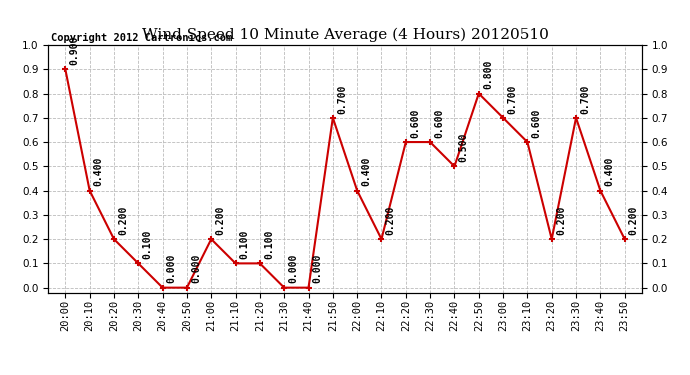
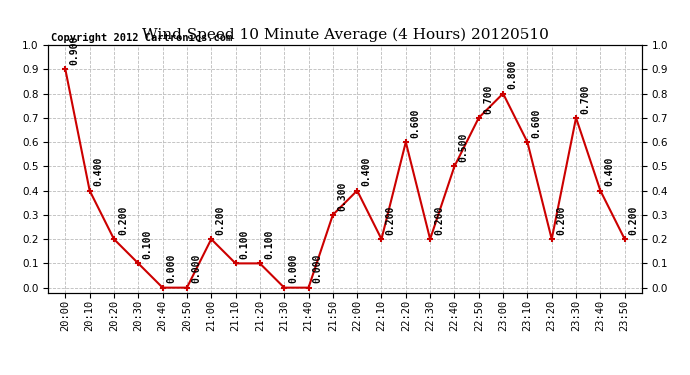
21:50: 0.700 -> 0.300
22:30: 0.600 -> 0.200
22:50: 0.800 -> 0.700
23:00: 0.700 -> 0.800
